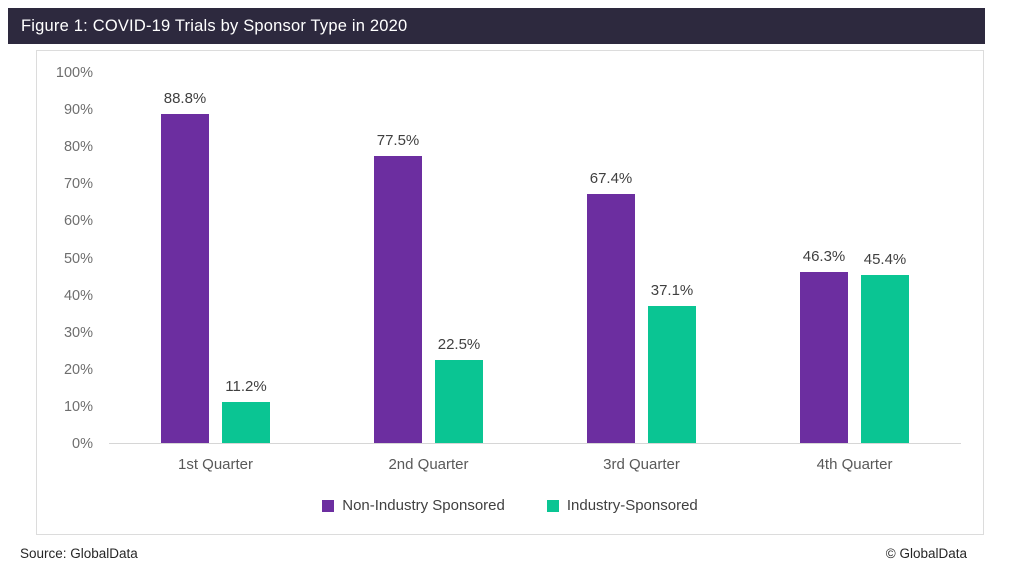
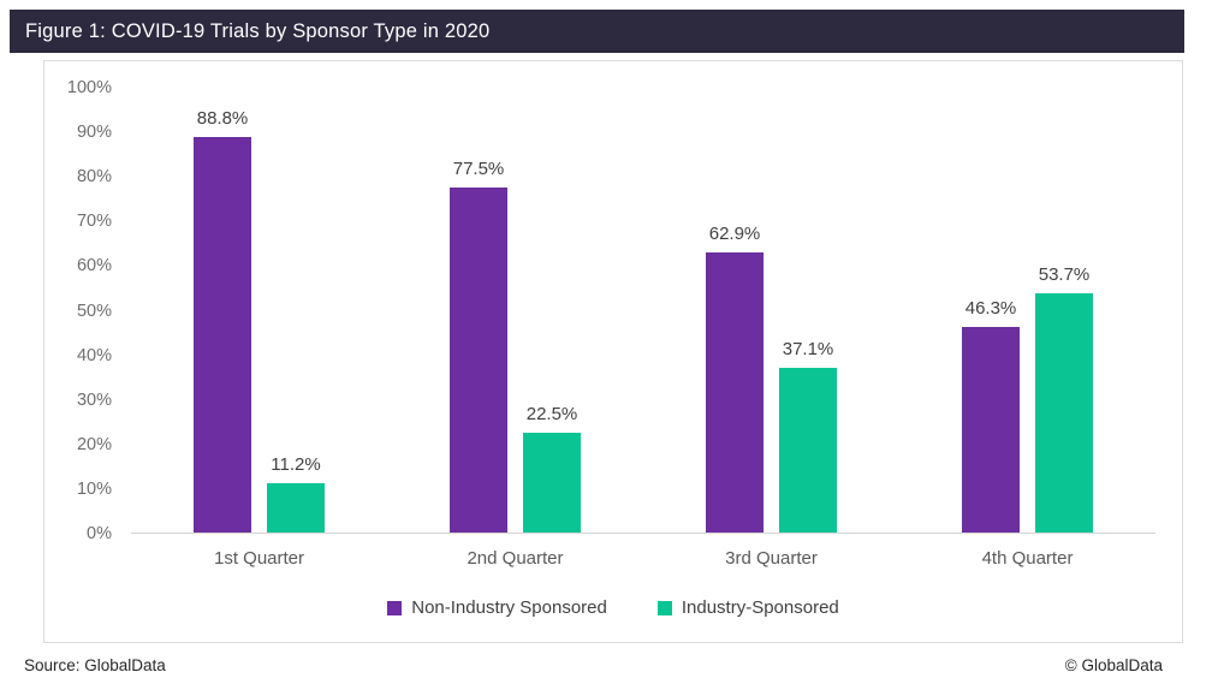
Non-Industry Sponsored/3rd Quarter: 67.4% -> 62.9%
Industry-Sponsored/4th Quarter: 45.4% -> 53.7%
